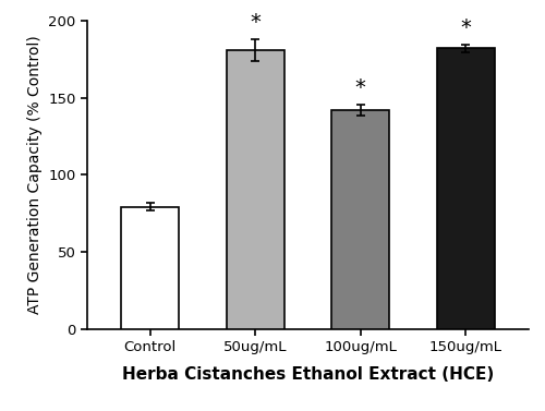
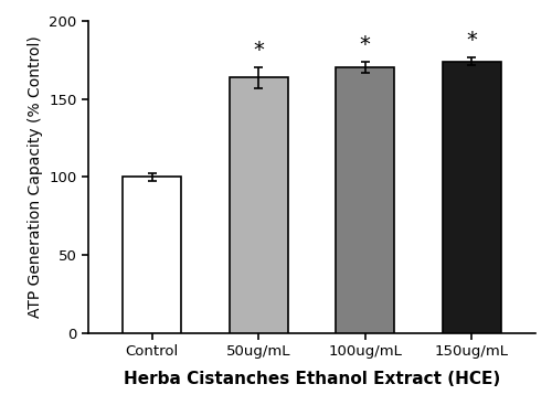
Control: 79 -> 100
50ug/mL: 181 -> 164
100ug/mL: 142 -> 170
150ug/mL: 182 -> 174
